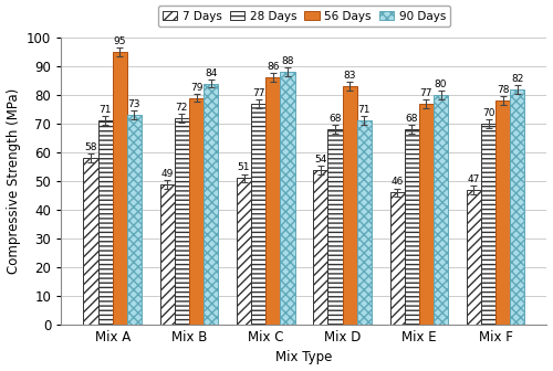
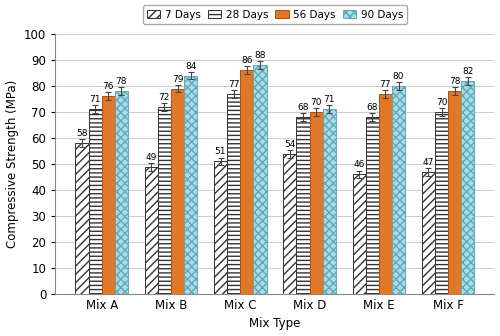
56 Days/Mix A: 95 -> 76
90 Days/Mix A: 73 -> 78
56 Days/Mix D: 83 -> 70
